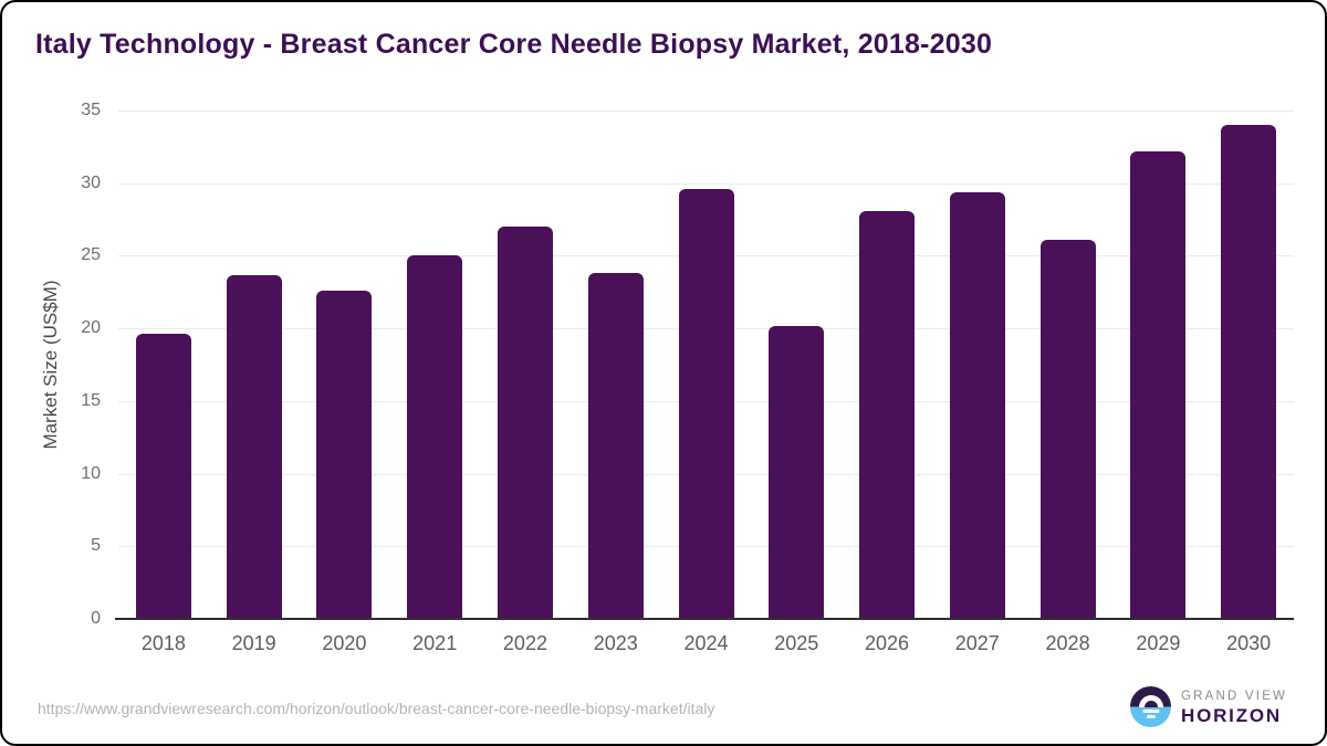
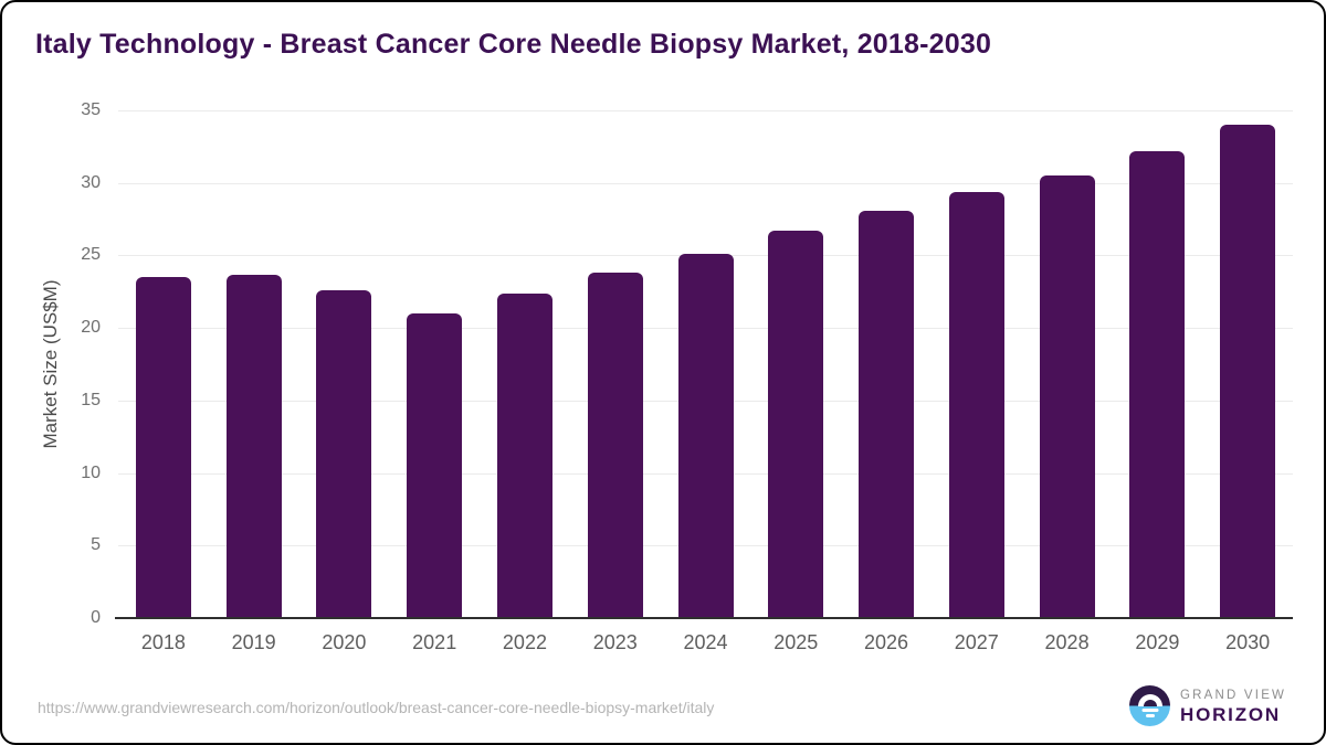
2018: 19.6 -> 23.5
2021: 25.0 -> 21.0
2022: 27.0 -> 22.4
2024: 29.6 -> 25.1
2025: 20.2 -> 26.7
2028: 26.1 -> 30.5
